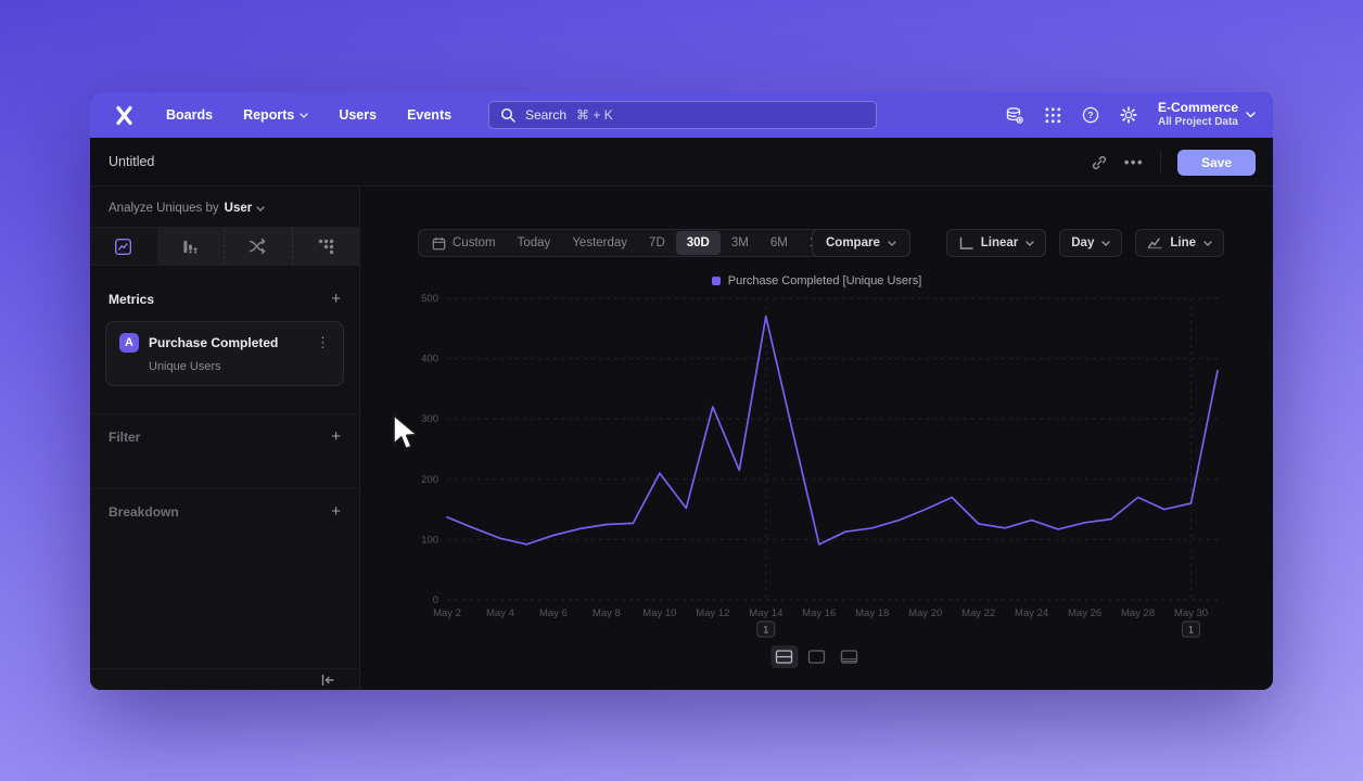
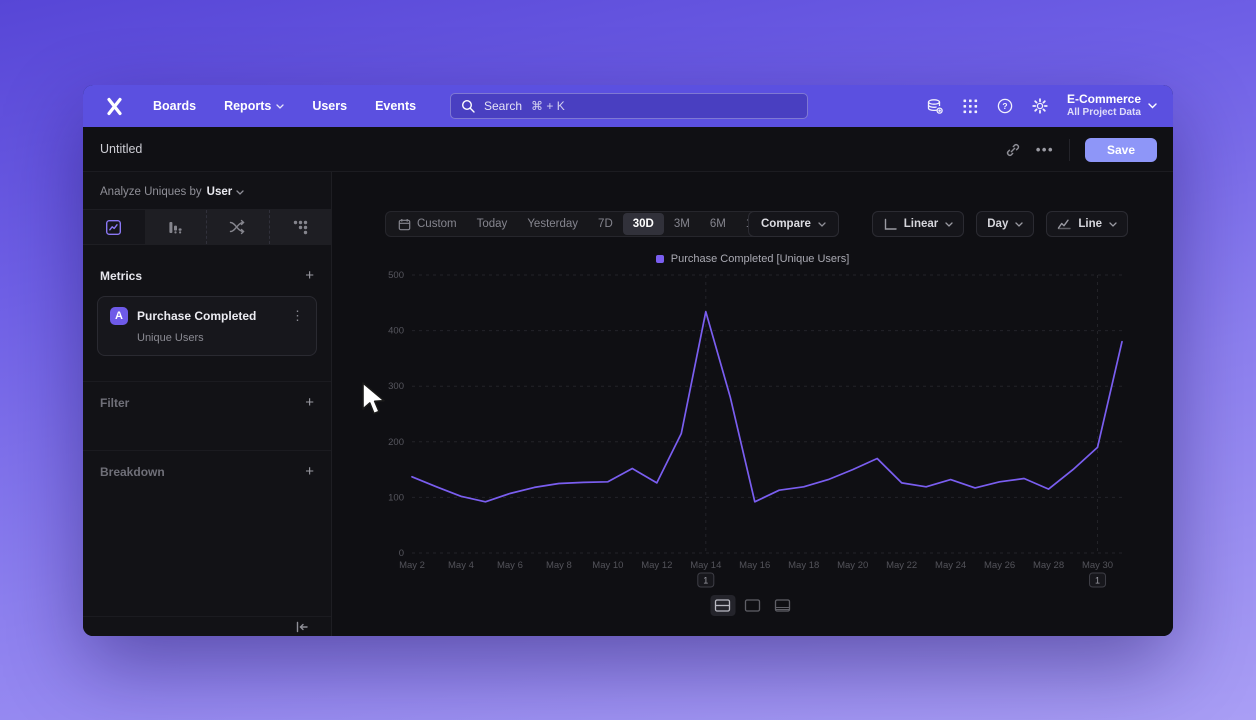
May 10: 210 -> 130
May 12: 320 -> 130
May 14: 470 -> 430
May 28: 170 -> 120
May 30: 160 -> 190
